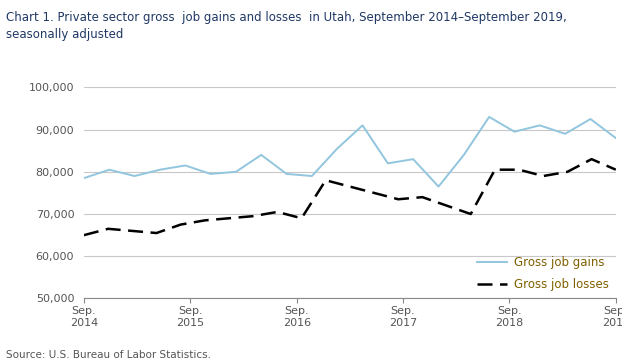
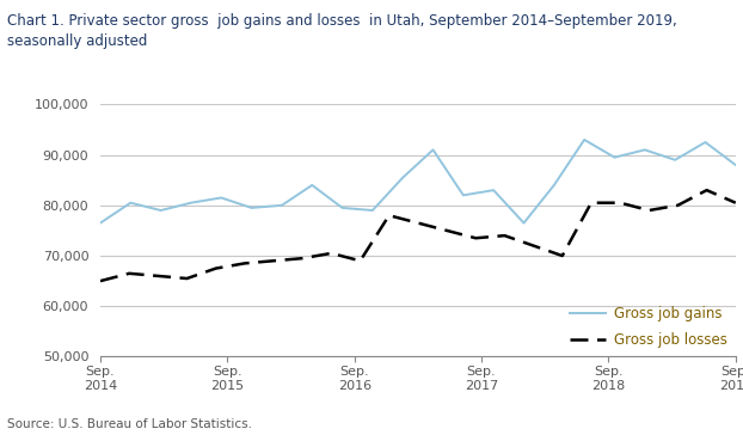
Gross job gains/Sep. 2014: 78,500 -> 76,500
